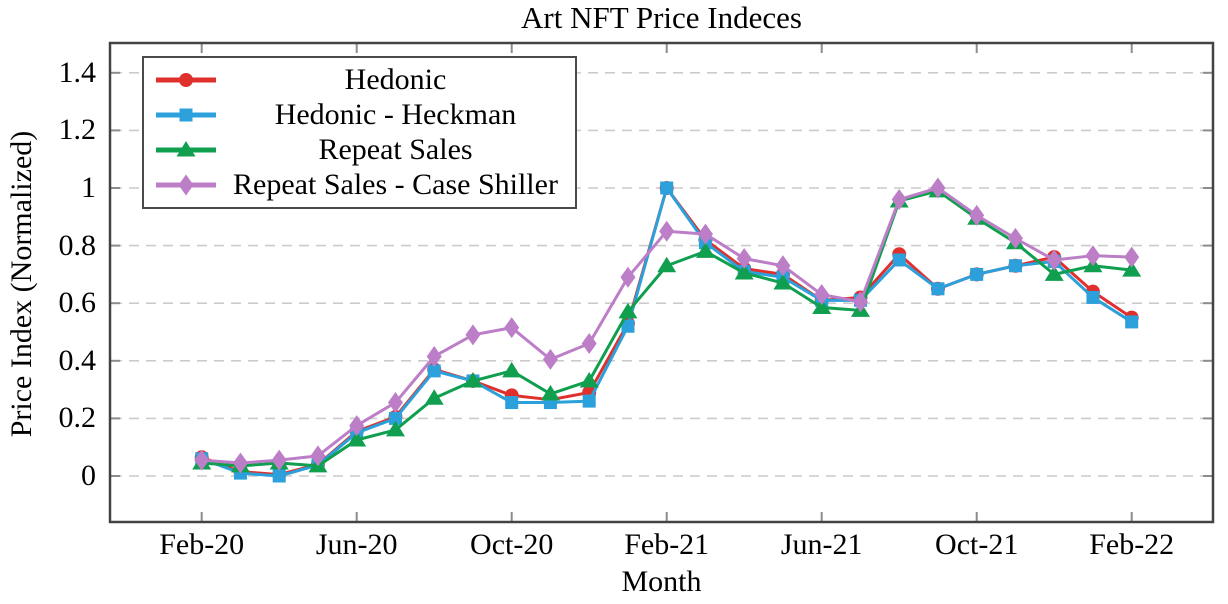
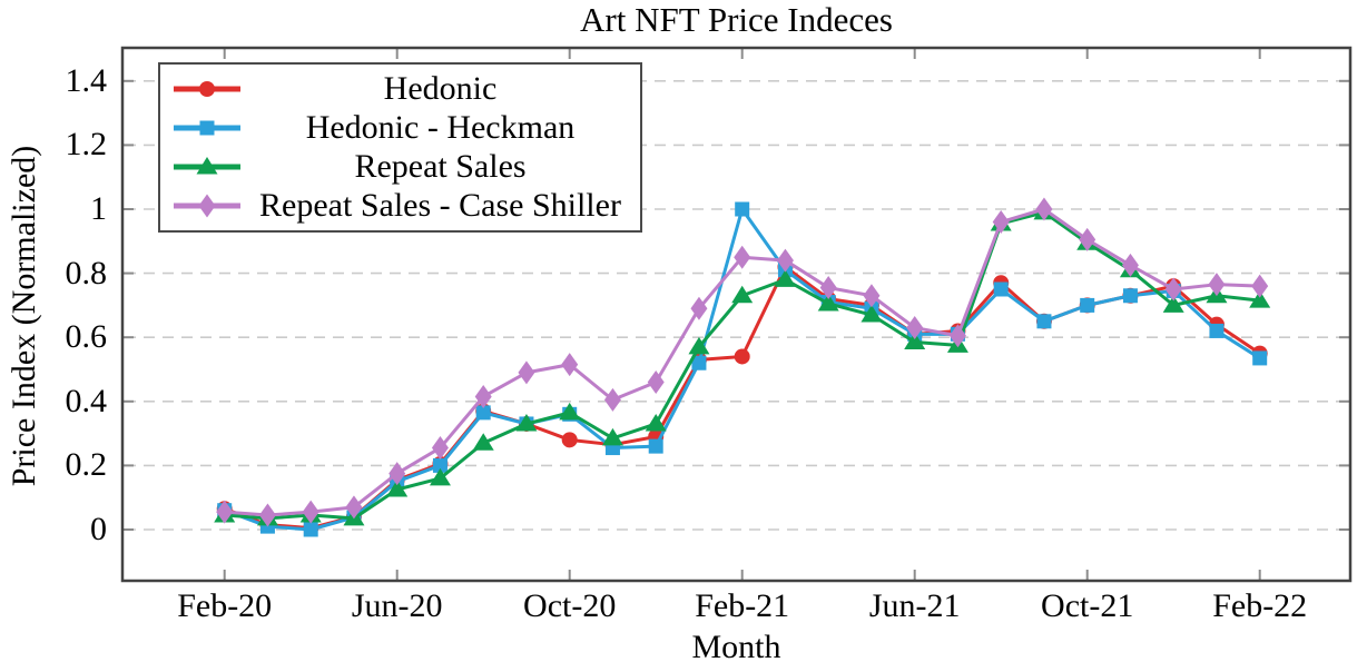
Hedonic - Heckman/Oct-20: 0.26 -> 0.36
Hedonic/Feb-21: 1.00 -> 0.54
